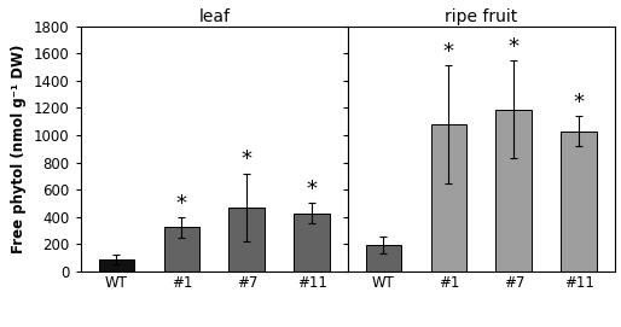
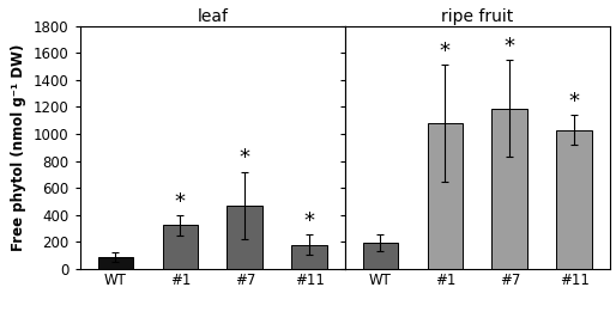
leaf/#11: 420 -> 180
